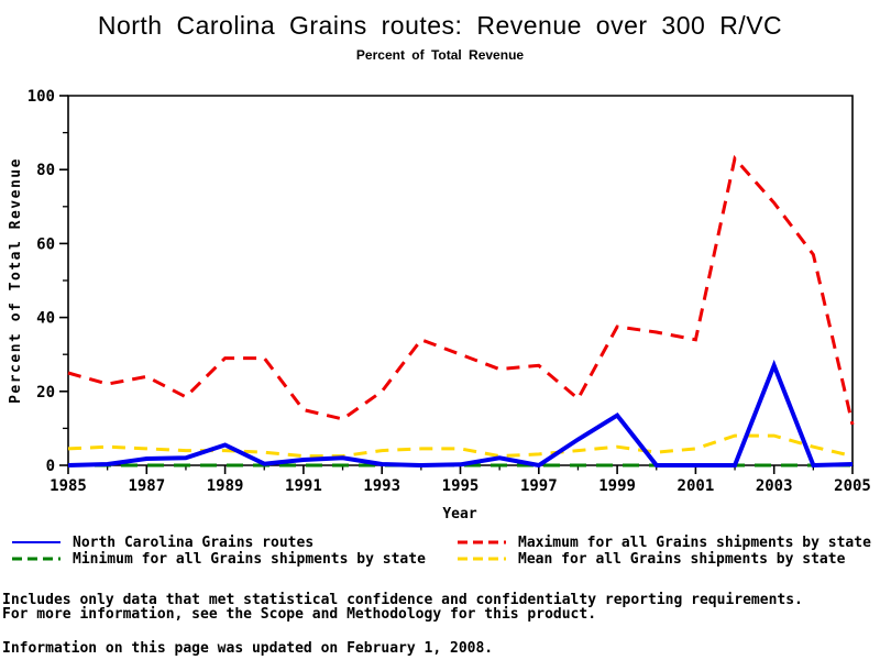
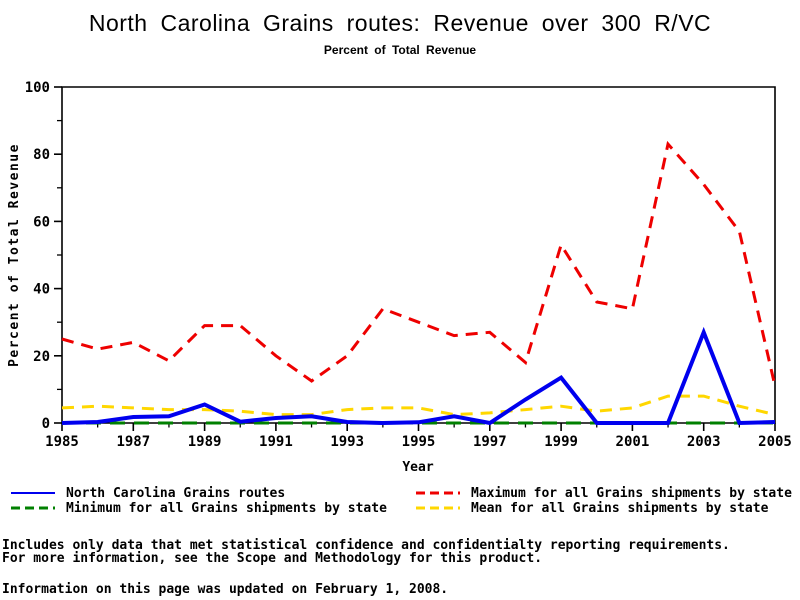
Maximum for all Grains shipments by state/1991: 15 -> 20
Maximum for all Grains shipments by state/1999: 38 -> 53
